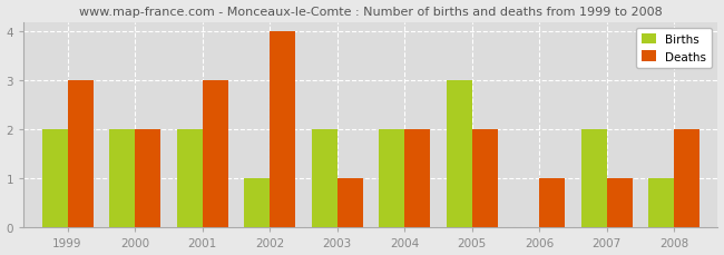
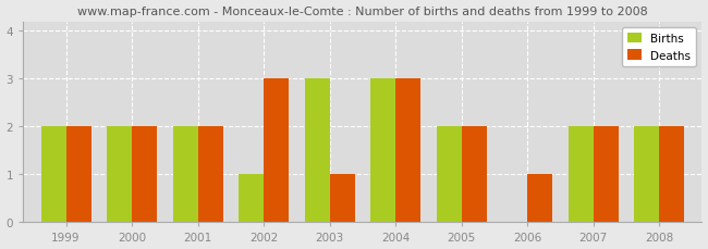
Deaths/1999: 3 -> 2
Deaths/2001: 3 -> 2
Deaths/2002: 4 -> 3
Births/2003: 2 -> 3
Births/2004: 2 -> 3
Deaths/2004: 2 -> 3
Births/2005: 3 -> 2
Deaths/2007: 1 -> 2
Births/2008: 1 -> 2
